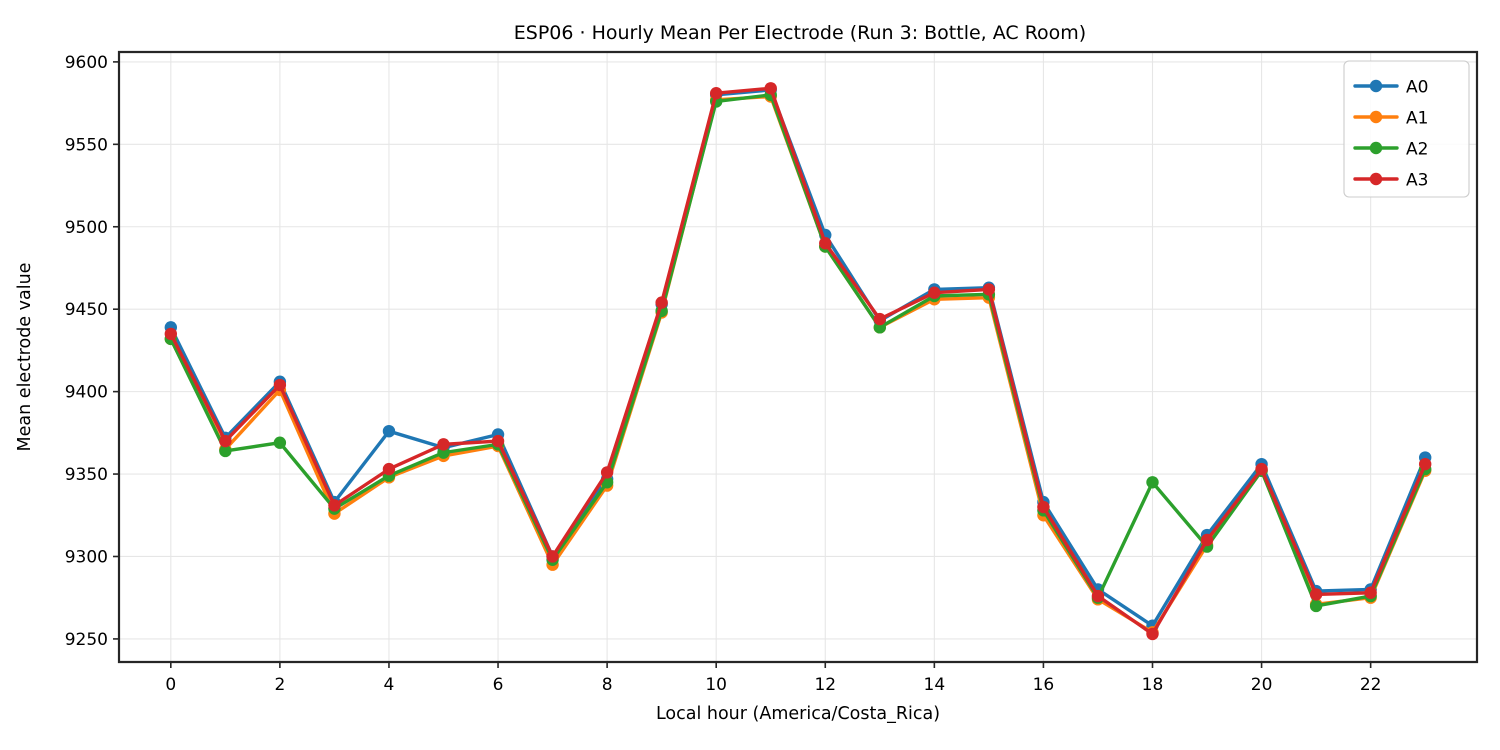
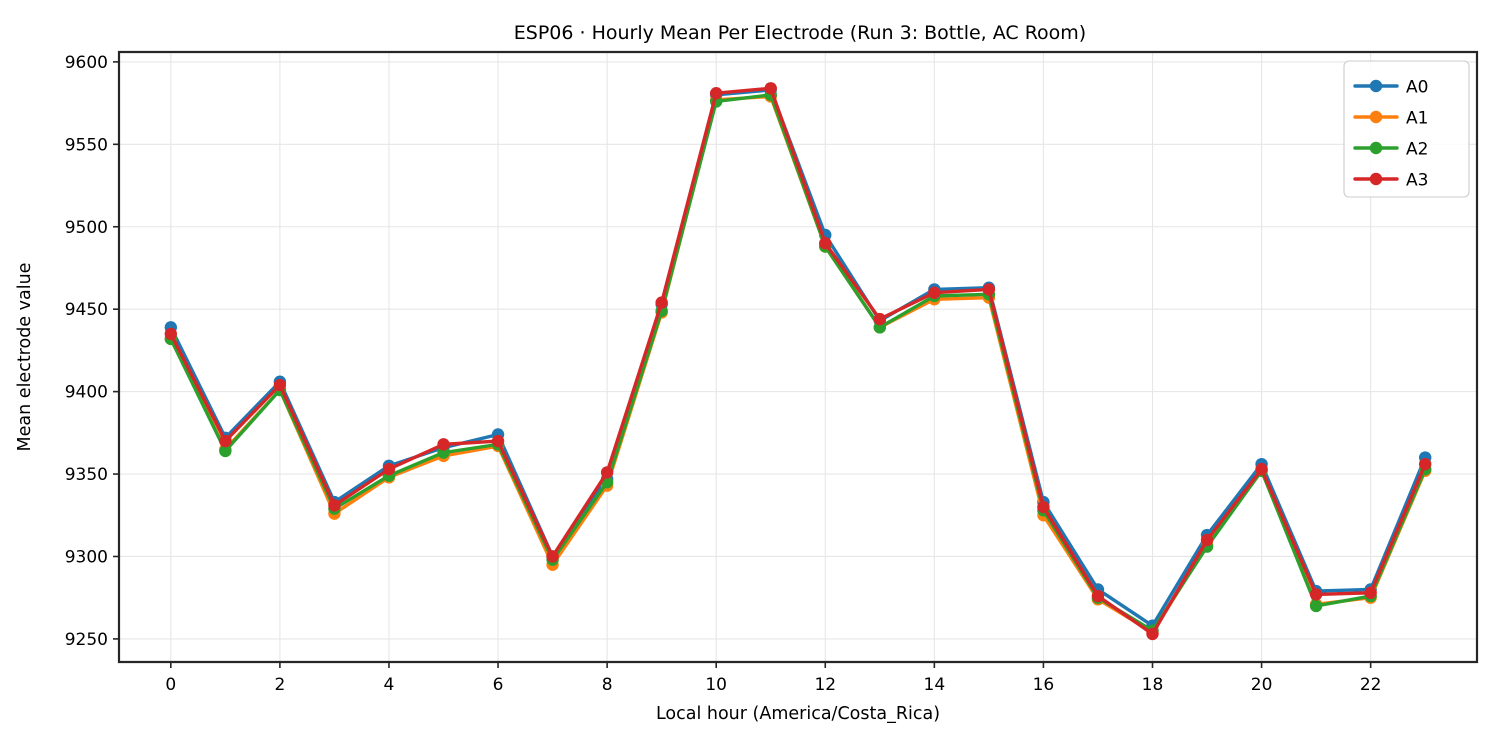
A2/2: 9369 -> 9401
A0/4: 9376 -> 9355
A2/18: 9345 -> 9255
